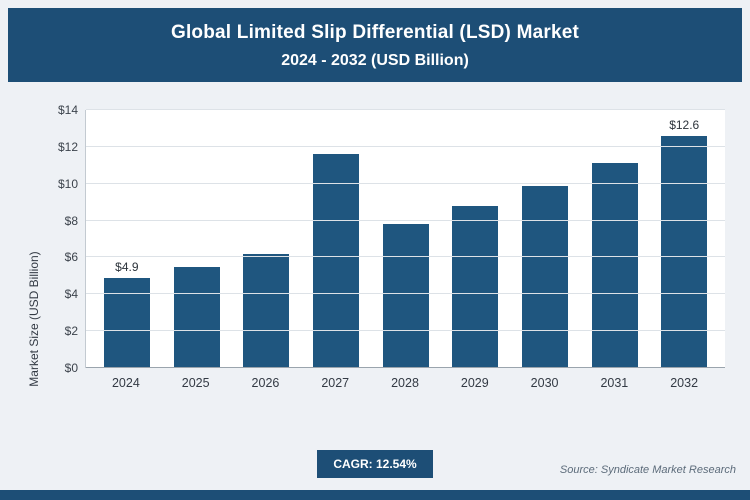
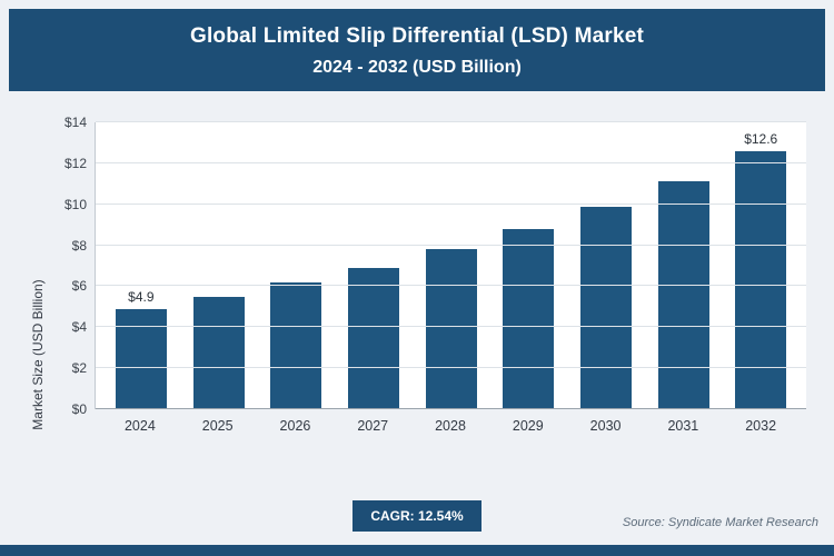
2027: $11.6 -> $6.9
